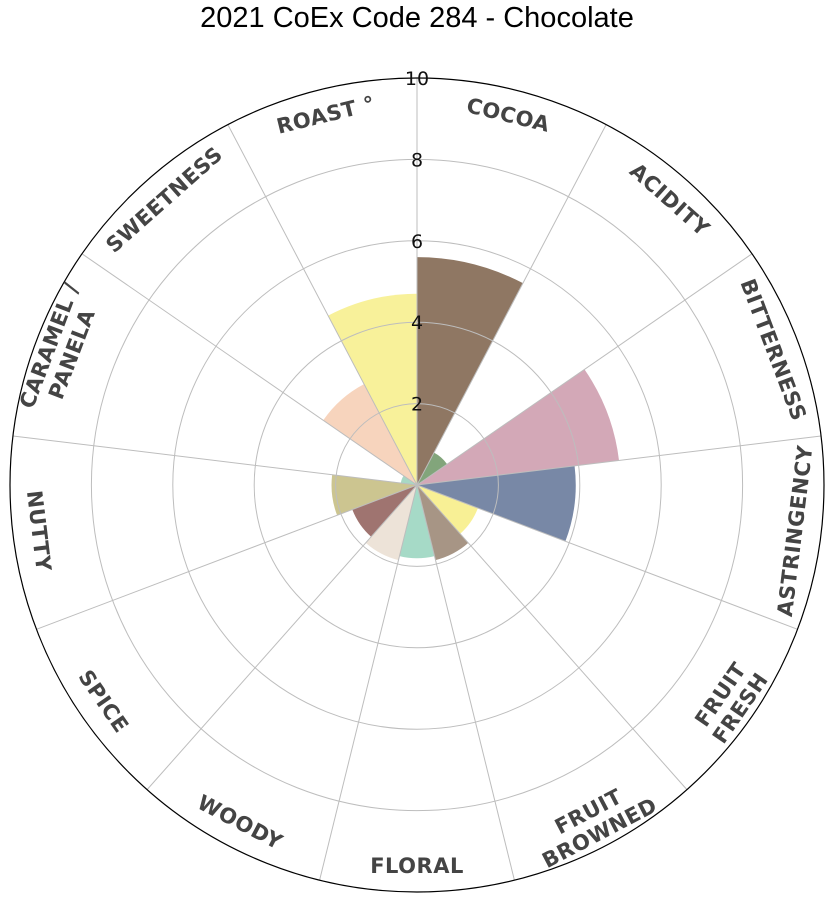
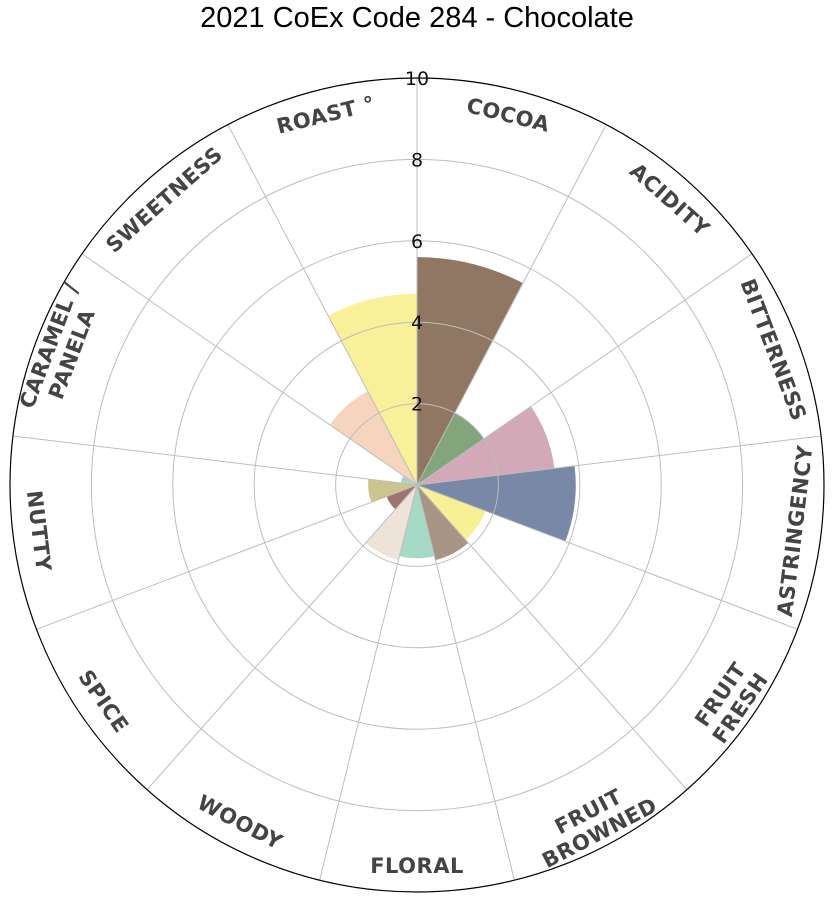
ACIDITY: 0.9 -> 2.0
BITTERNESS: 5.0 -> 3.4
FRESH FRUIT: 1.6 -> 1.8
SPICE: 1.7 -> 0.8
NUTTY: 2.1 -> 1.2
SWEETNESS: 2.8 -> 2.6
